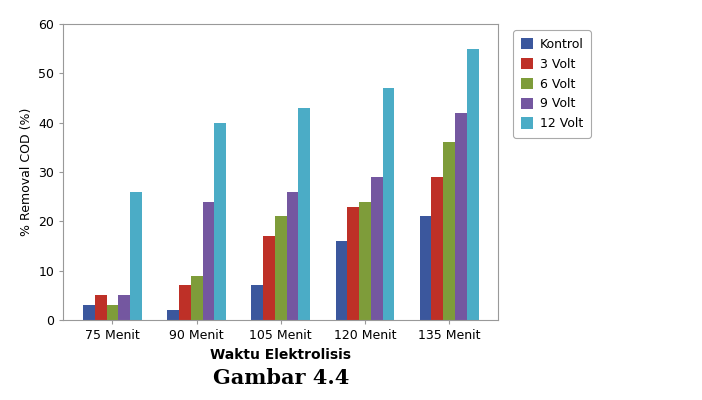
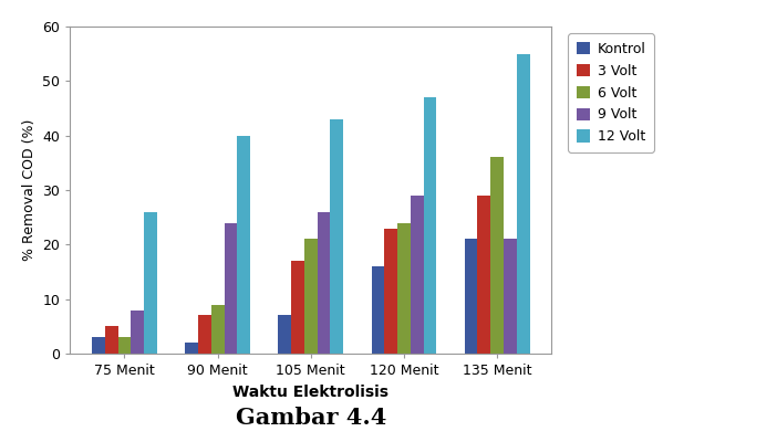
9 Volt/75 Menit: 5 -> 8
9 Volt/135 Menit: 42 -> 21
